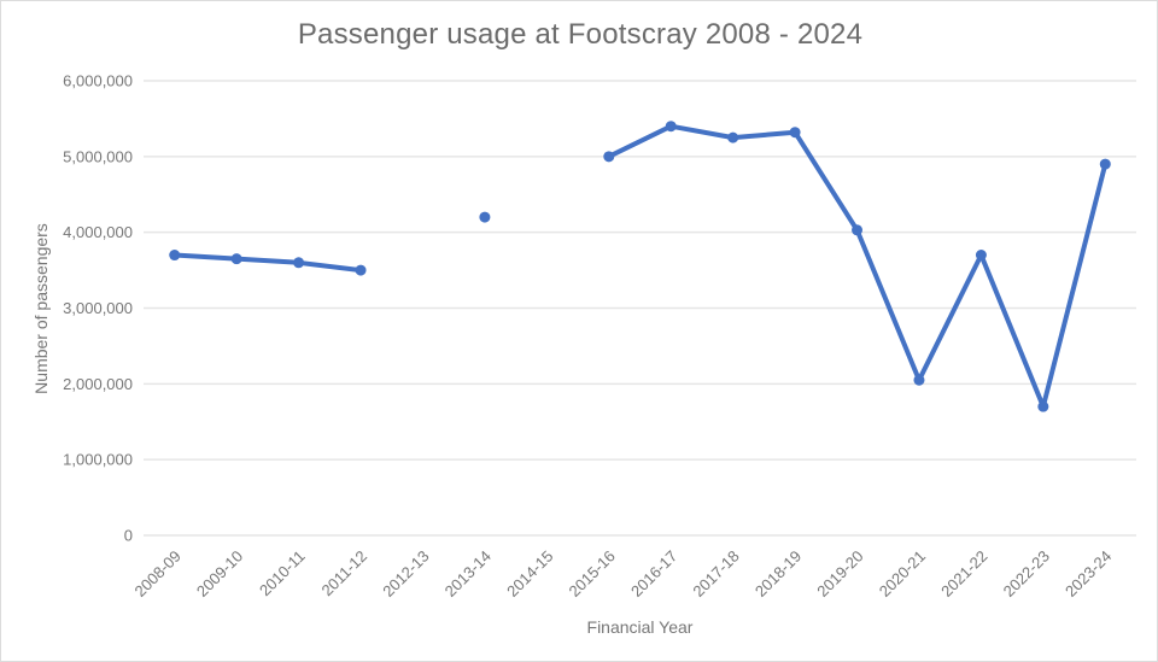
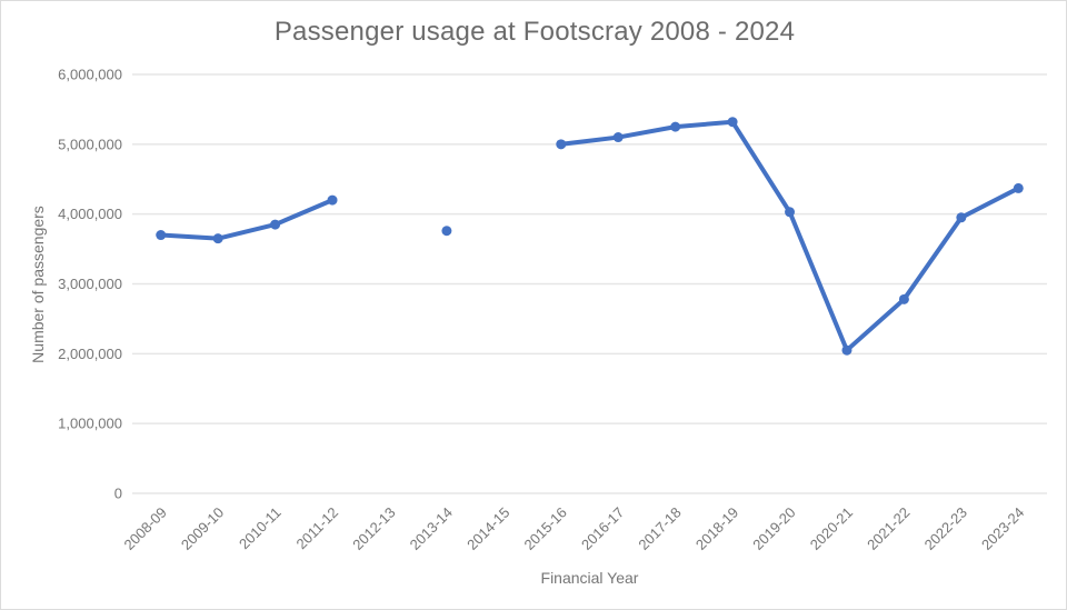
2010-11: 3600000 -> 3800000
2011-12: 3500000 -> 4200000
2013-14: 4200000 -> 3800000
2016-17: 5400000 -> 5100000
2021-22: 3700000 -> 2800000
2022-23: 1700000 -> 4000000
2023-24: 4900000 -> 4400000
